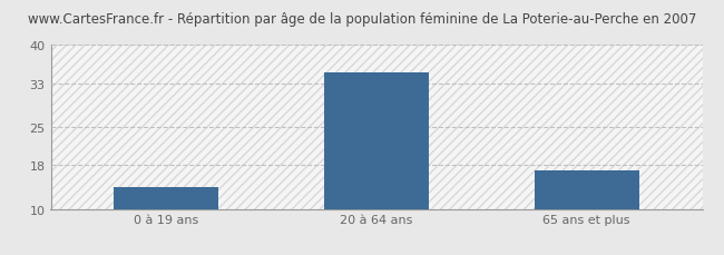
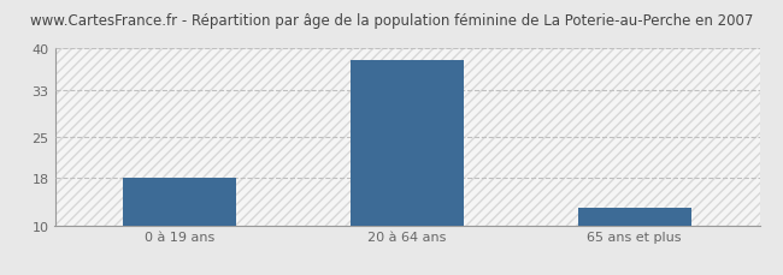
0 à 19 ans: 14 -> 18
20 à 64 ans: 35 -> 38
65 ans et plus: 17 -> 13
